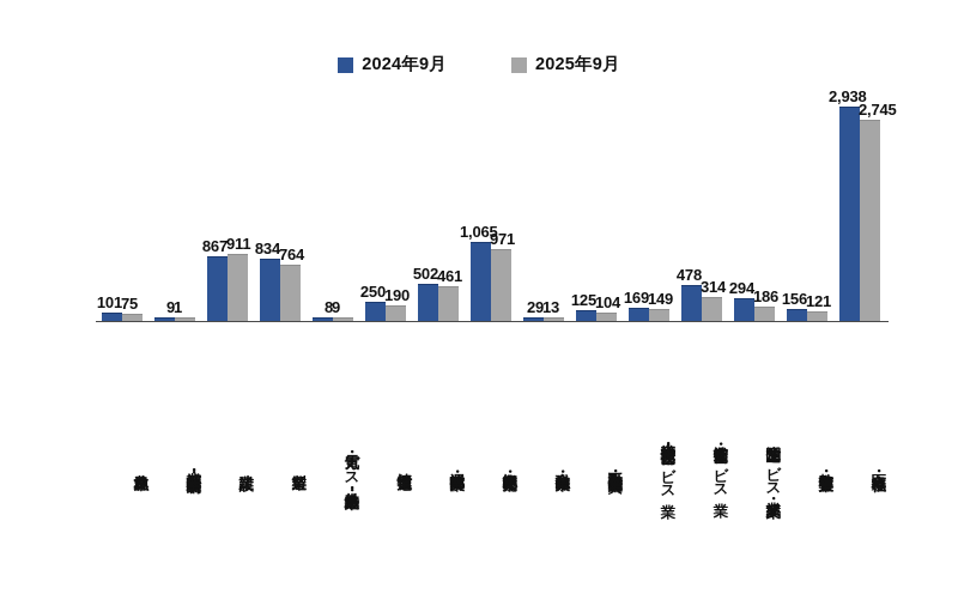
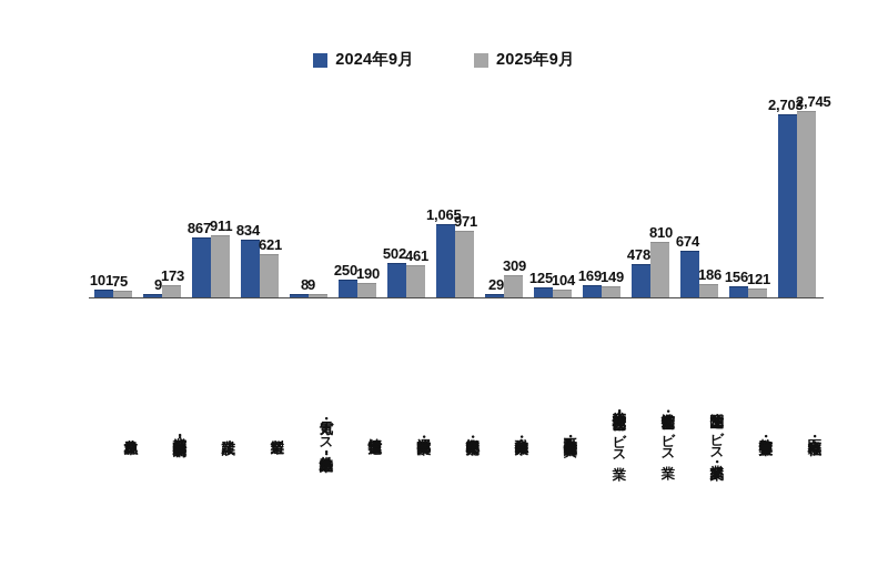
2025年9月/鉱業・採石業・砂利採取業: 1 -> 173
2025年9月/製造業: 764 -> 621
2025年9月/金融業・保険業: 13 -> 309
2025年9月/宿泊業・飲食サービス業: 314 -> 810
2024年9月/生活関連サービス業・娯楽業: 294 -> 674
2024年9月/医療・福祉: 2,938 -> 2,703
